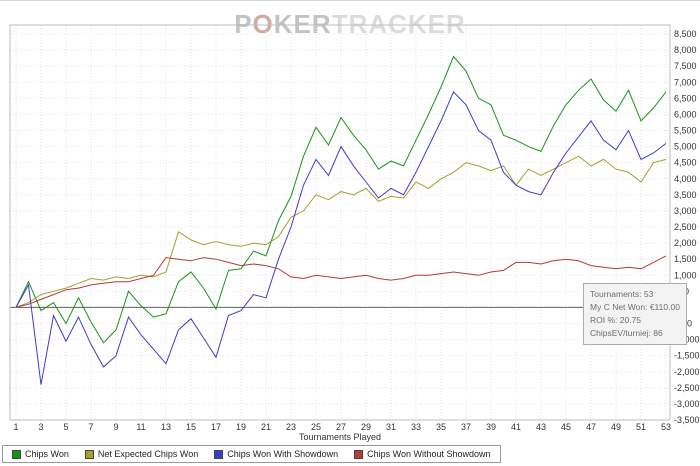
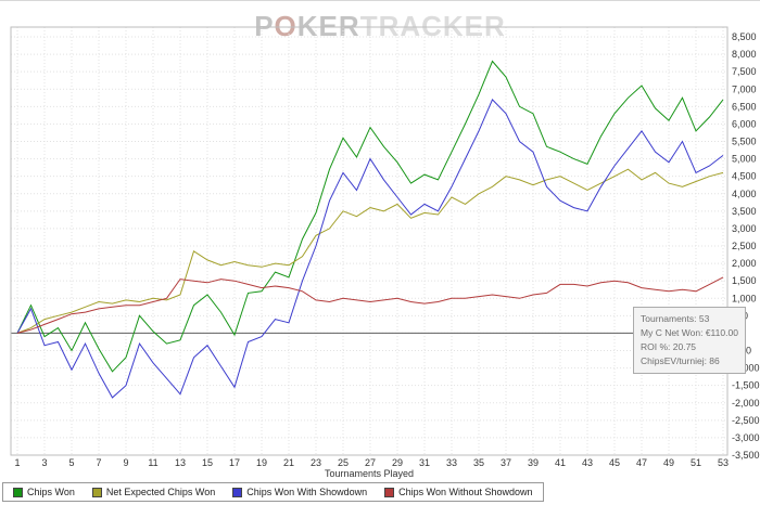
Chips Won With Showdown/3: -2400 -> -400
Net Expected Chips Won/41: 3800 -> 4500
Net Expected Chips Won/51: 3900 -> 4400
